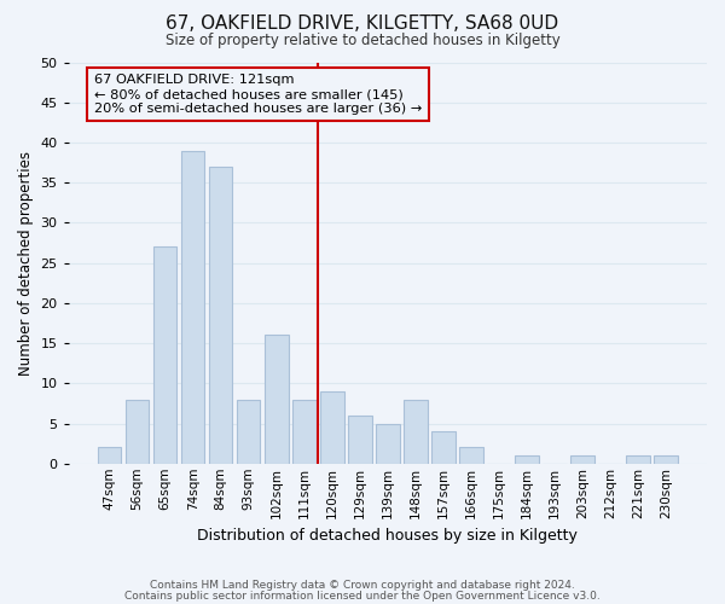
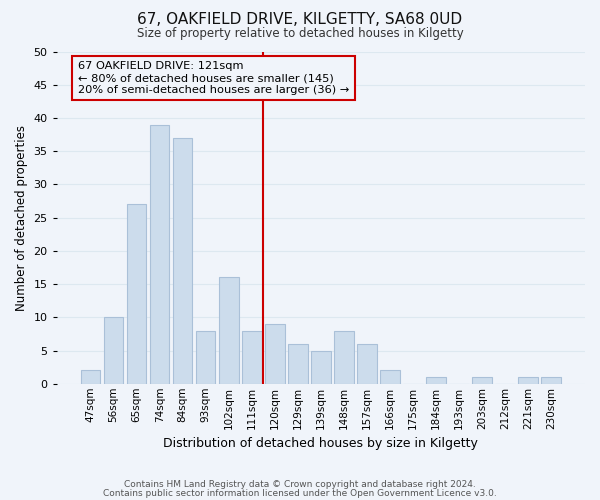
56sqm: 8 -> 10
157sqm: 4 -> 6
